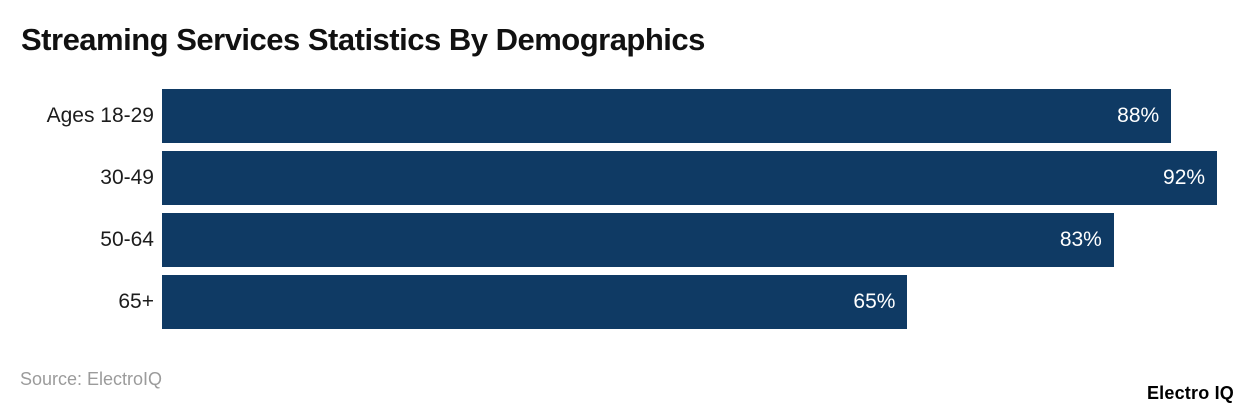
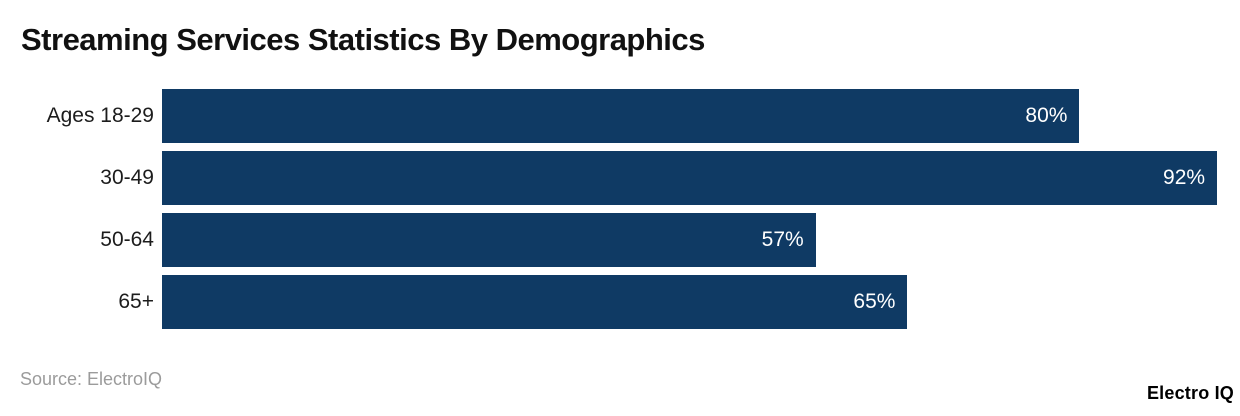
Ages 18-29: 88% -> 80%
50-64: 83% -> 57%
